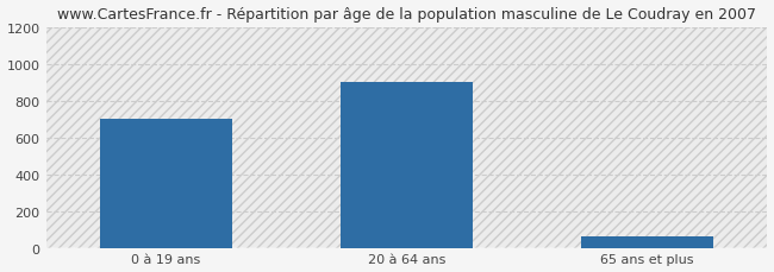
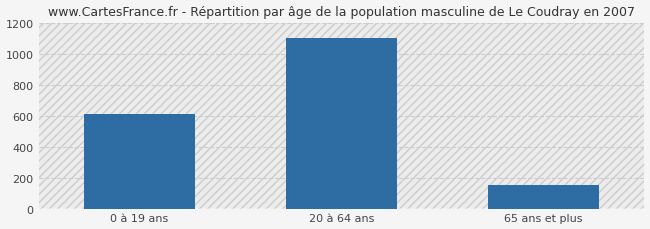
0 à 19 ans: 700 -> 610
20 à 64 ans: 900 -> 1100
65 ans et plus: 60 -> 150
